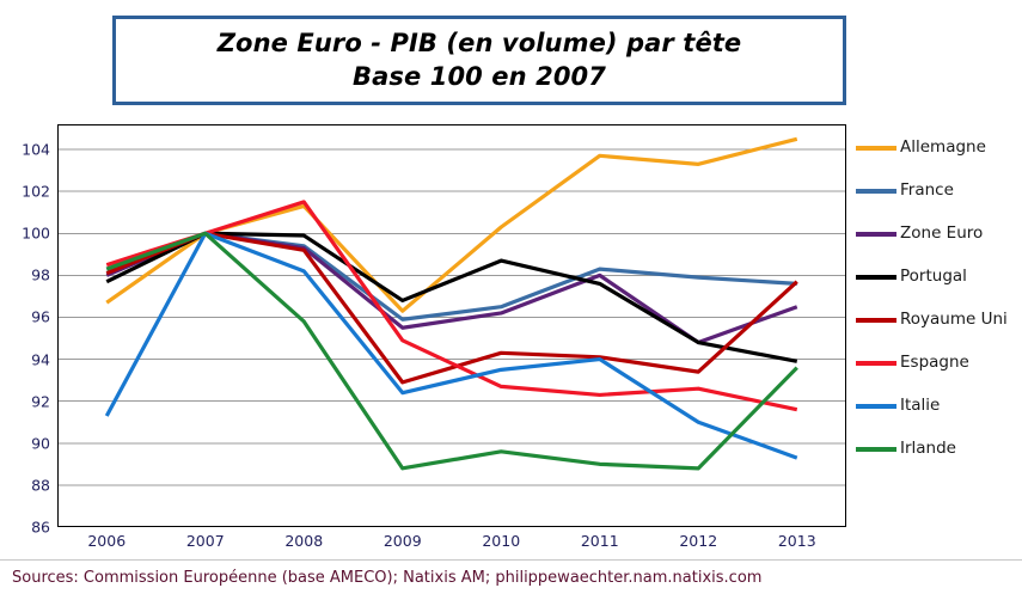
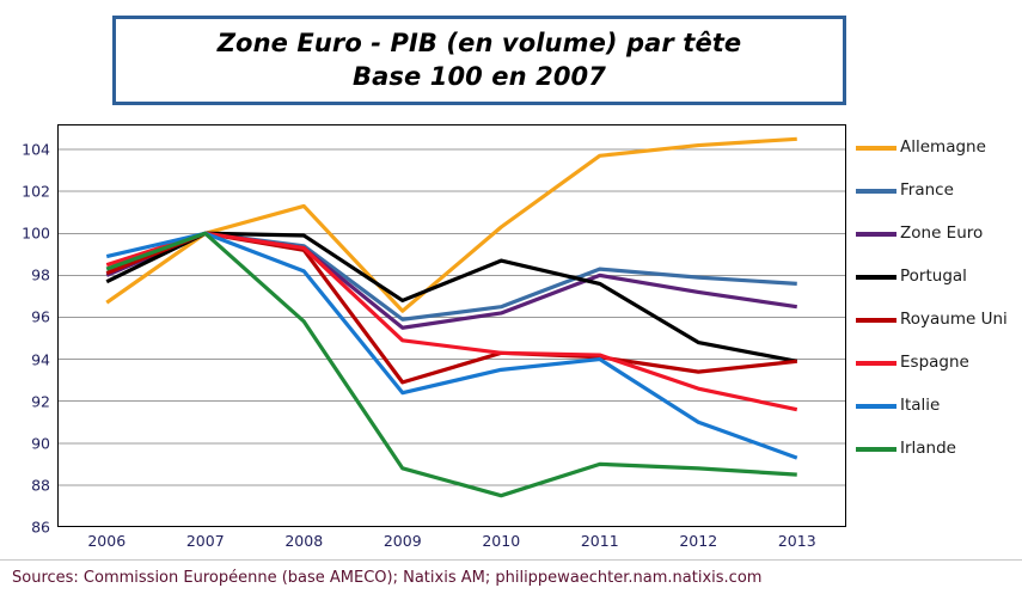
Italie/2006: 91.3 -> 98.9
Espagne/2008: 101.5 -> 99.3
Espagne/2010: 92.7 -> 94.3
Irlande/2010: 89.6 -> 87.5
Espagne/2011: 92.3 -> 94.2
Allemagne/2012: 103.3 -> 104.2
Zone Euro/2012: 94.8 -> 97.2
Royaume Uni/2013: 97.7 -> 93.9
Irlande/2013: 93.6 -> 88.5
